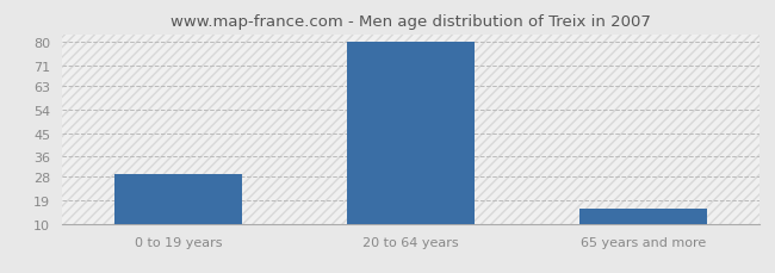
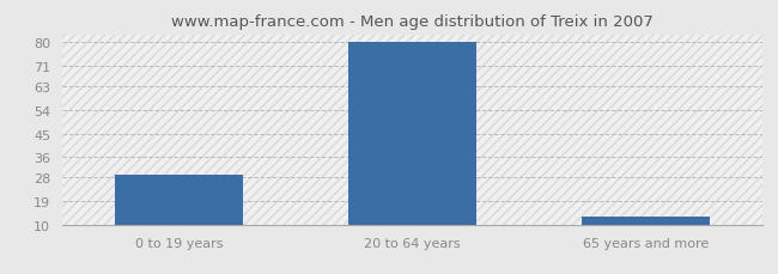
65 years and more: 16 -> 13
